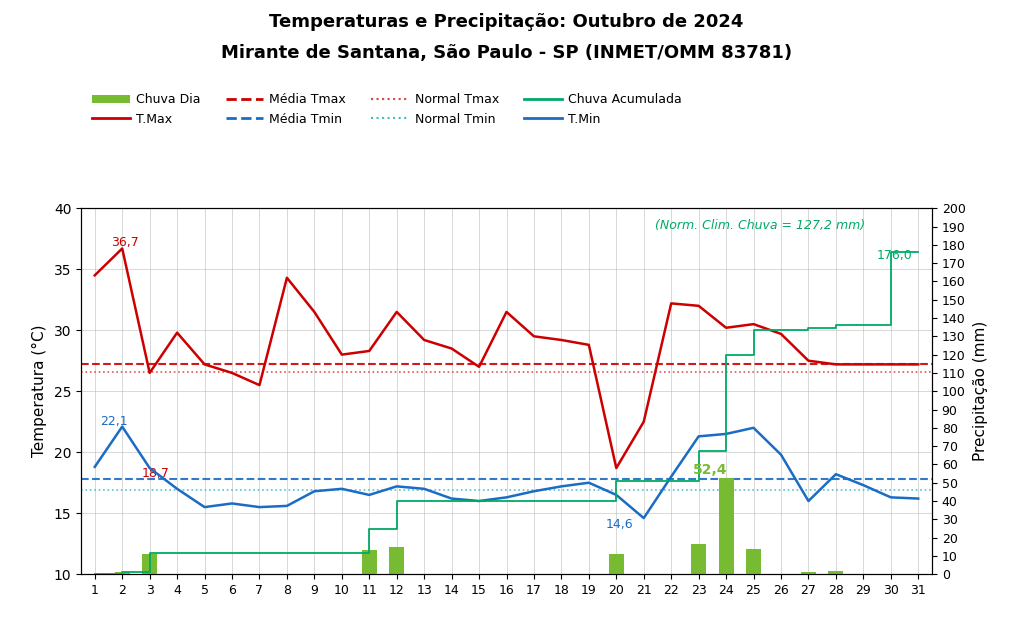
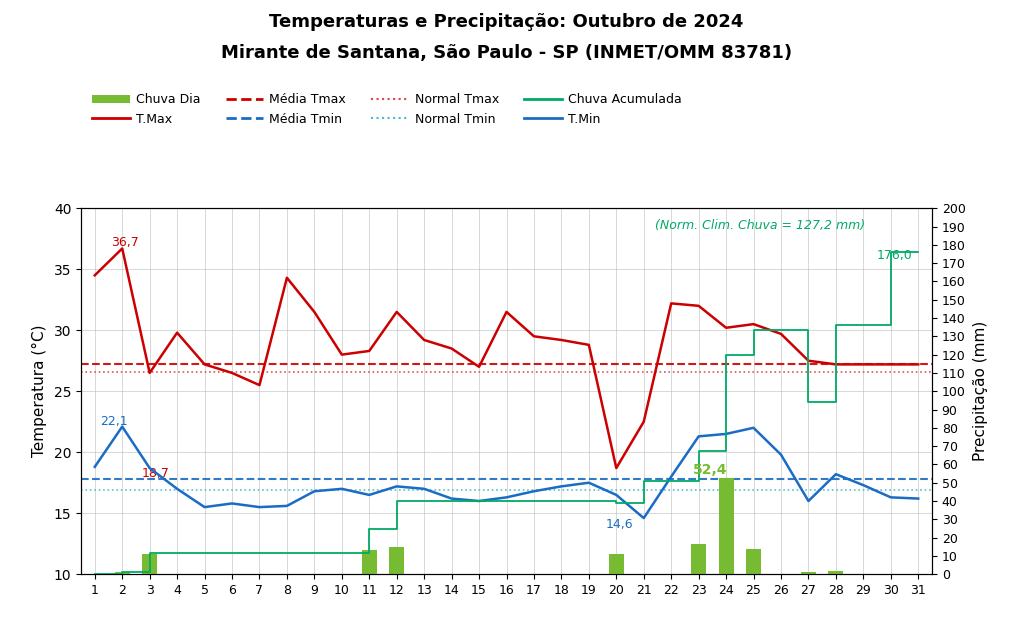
Chuva Acumulada/20: 51 -> 39
Chuva Acumulada/27: 135 -> 94
